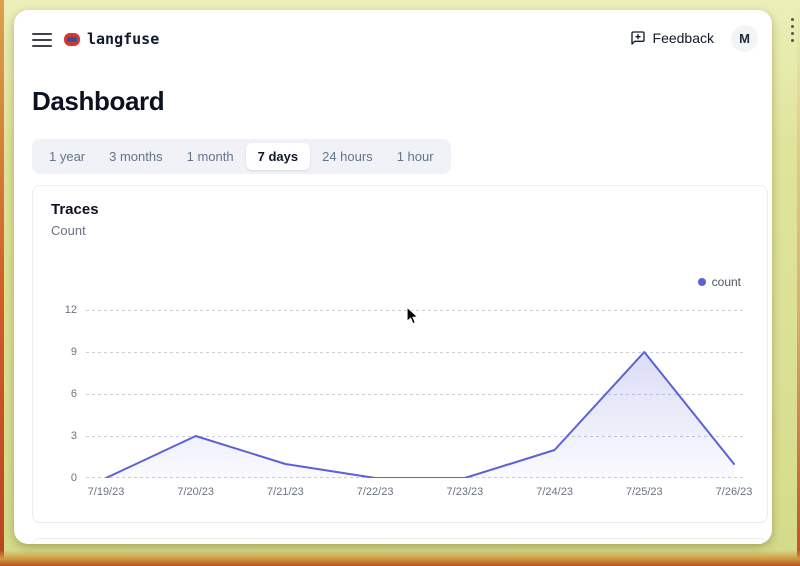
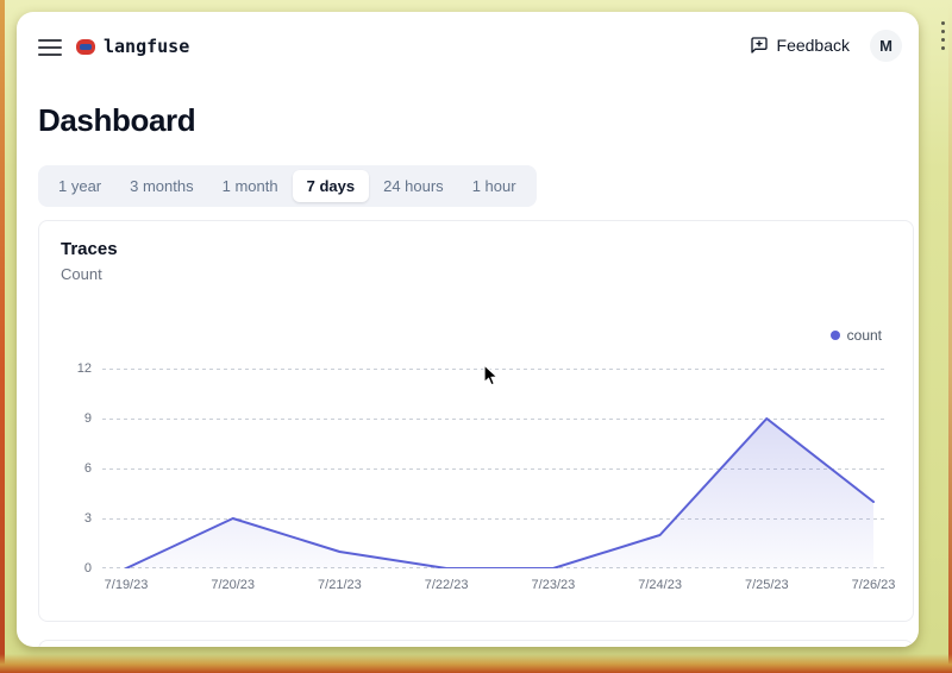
7/26/23: 1 -> 4
